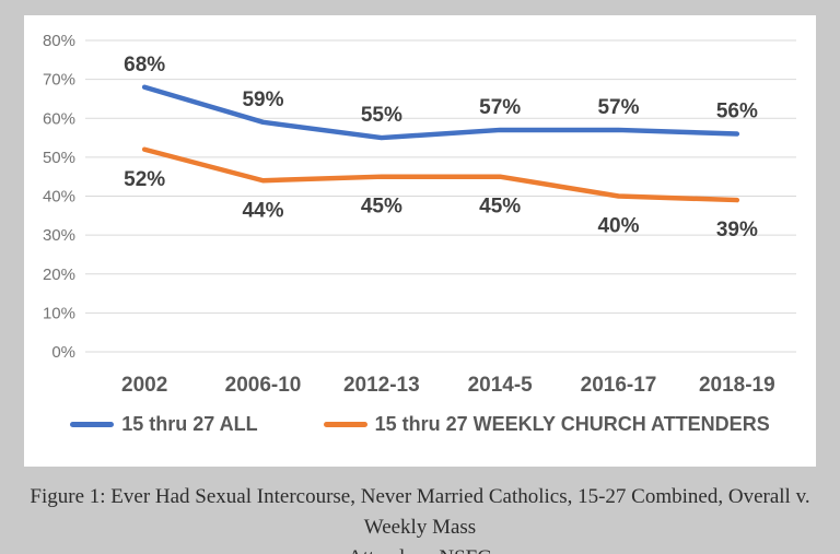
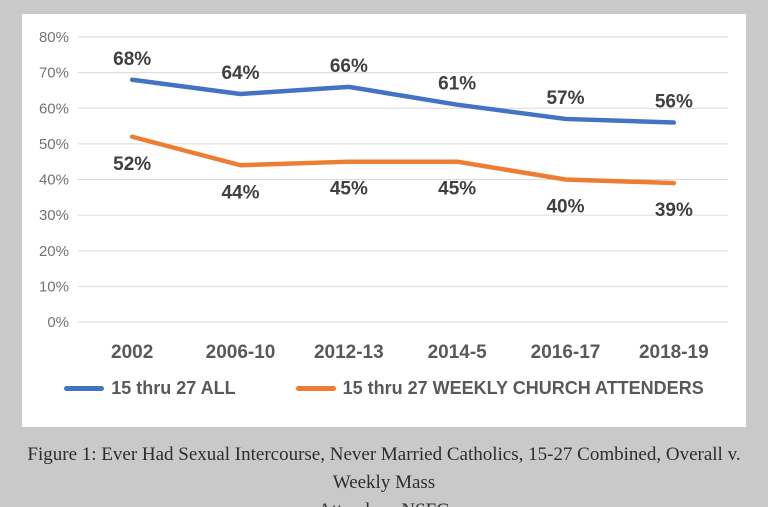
15 thru 27 ALL/2006-10: 59% -> 64%
15 thru 27 ALL/2012-13: 55% -> 66%
15 thru 27 ALL/2014-5: 57% -> 61%
